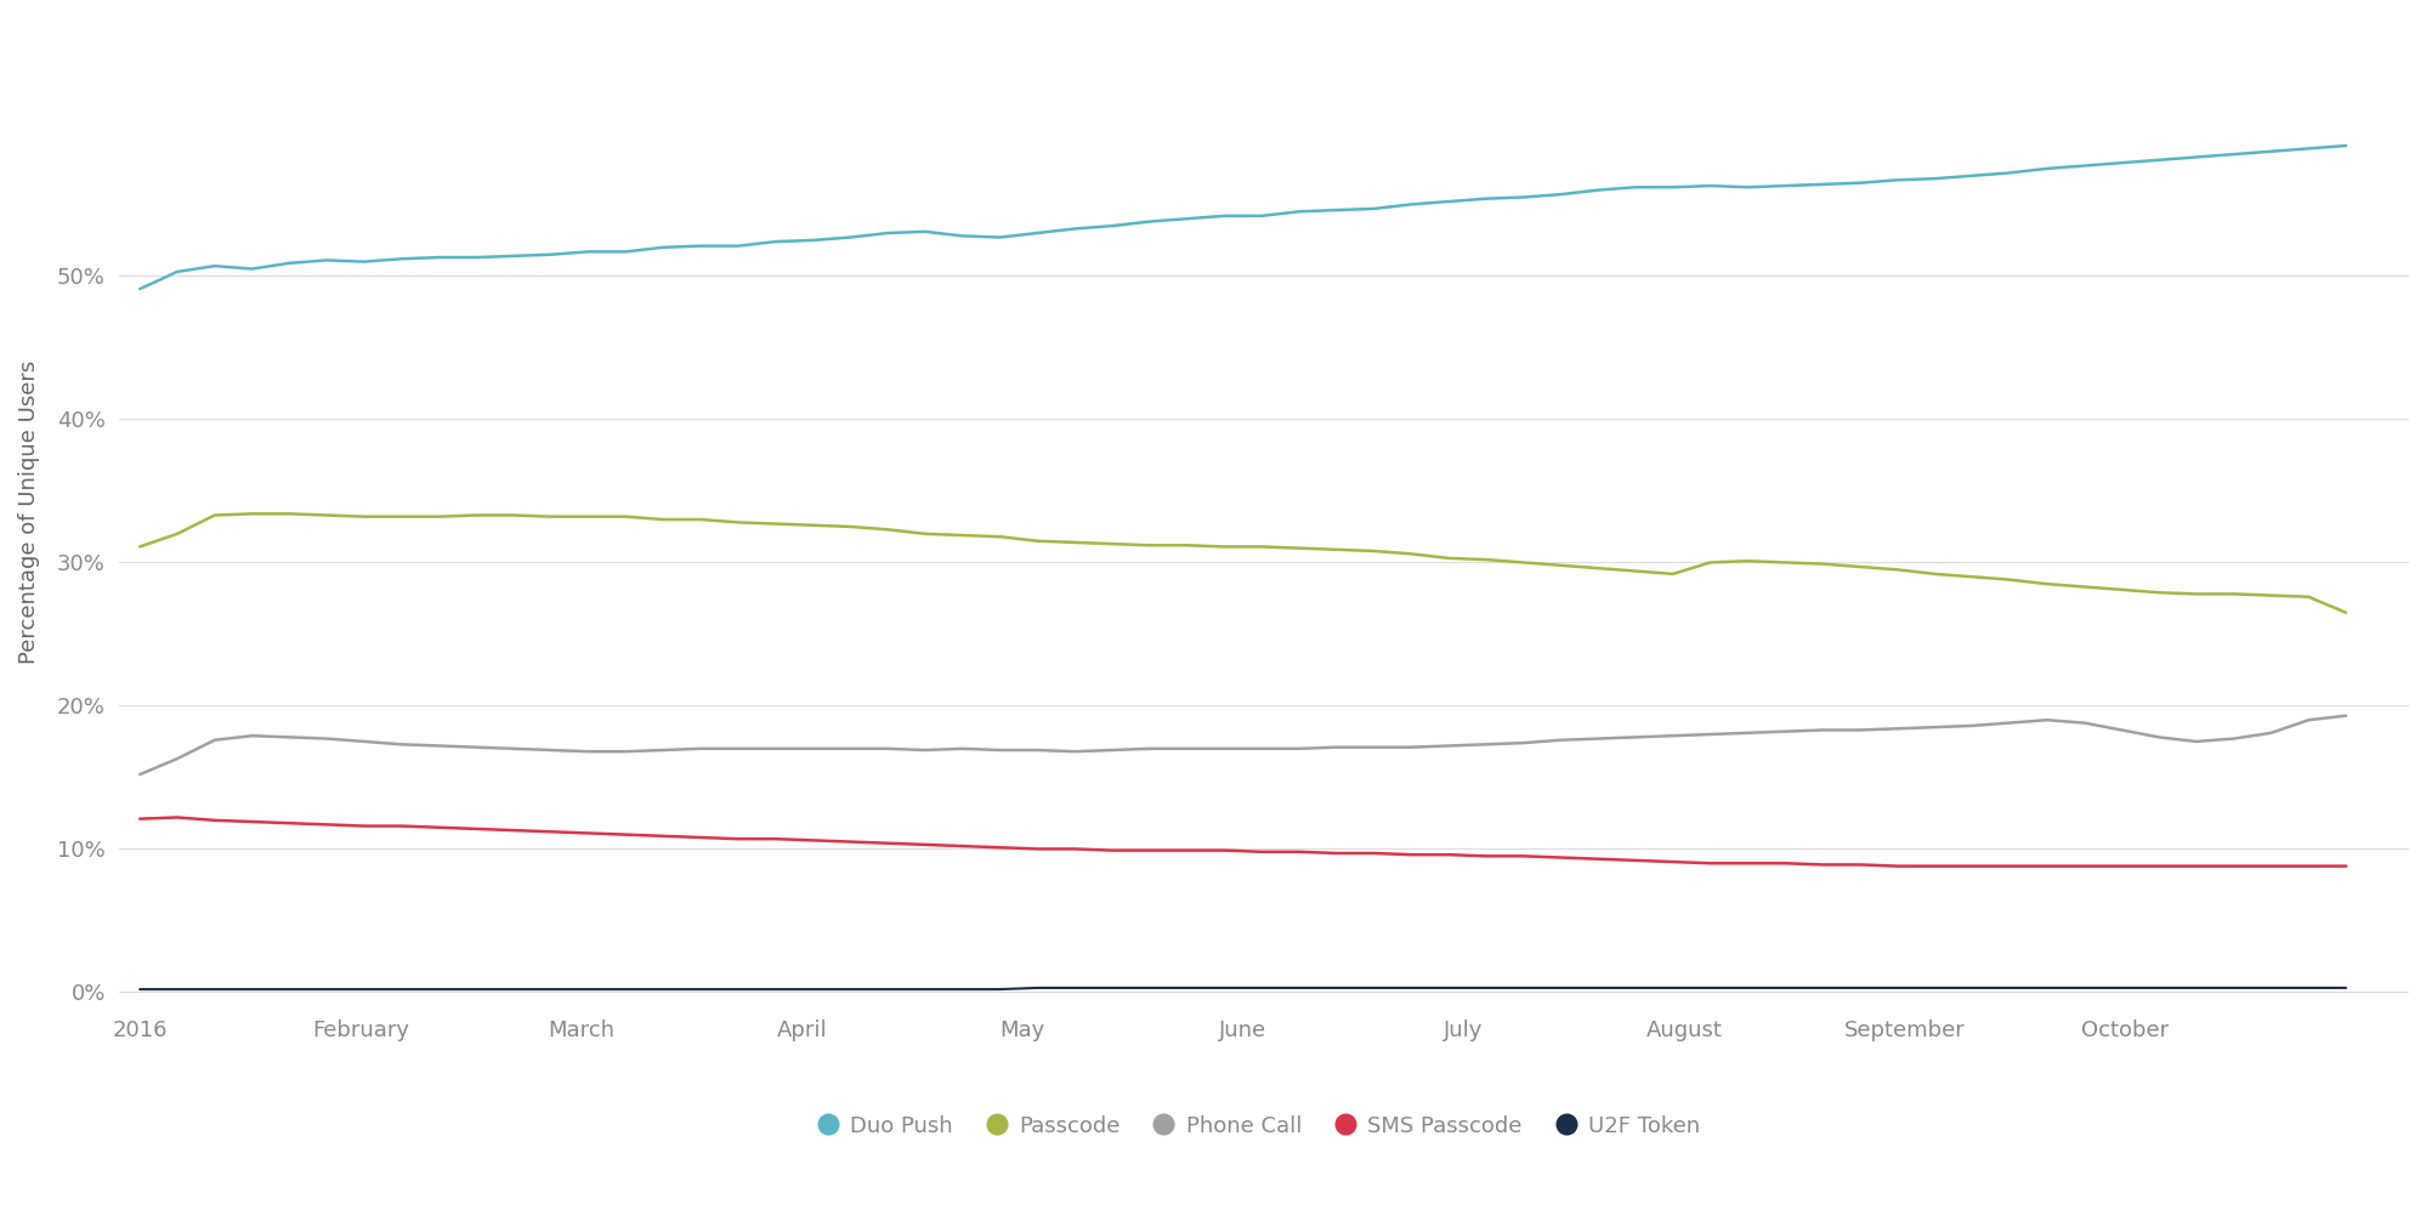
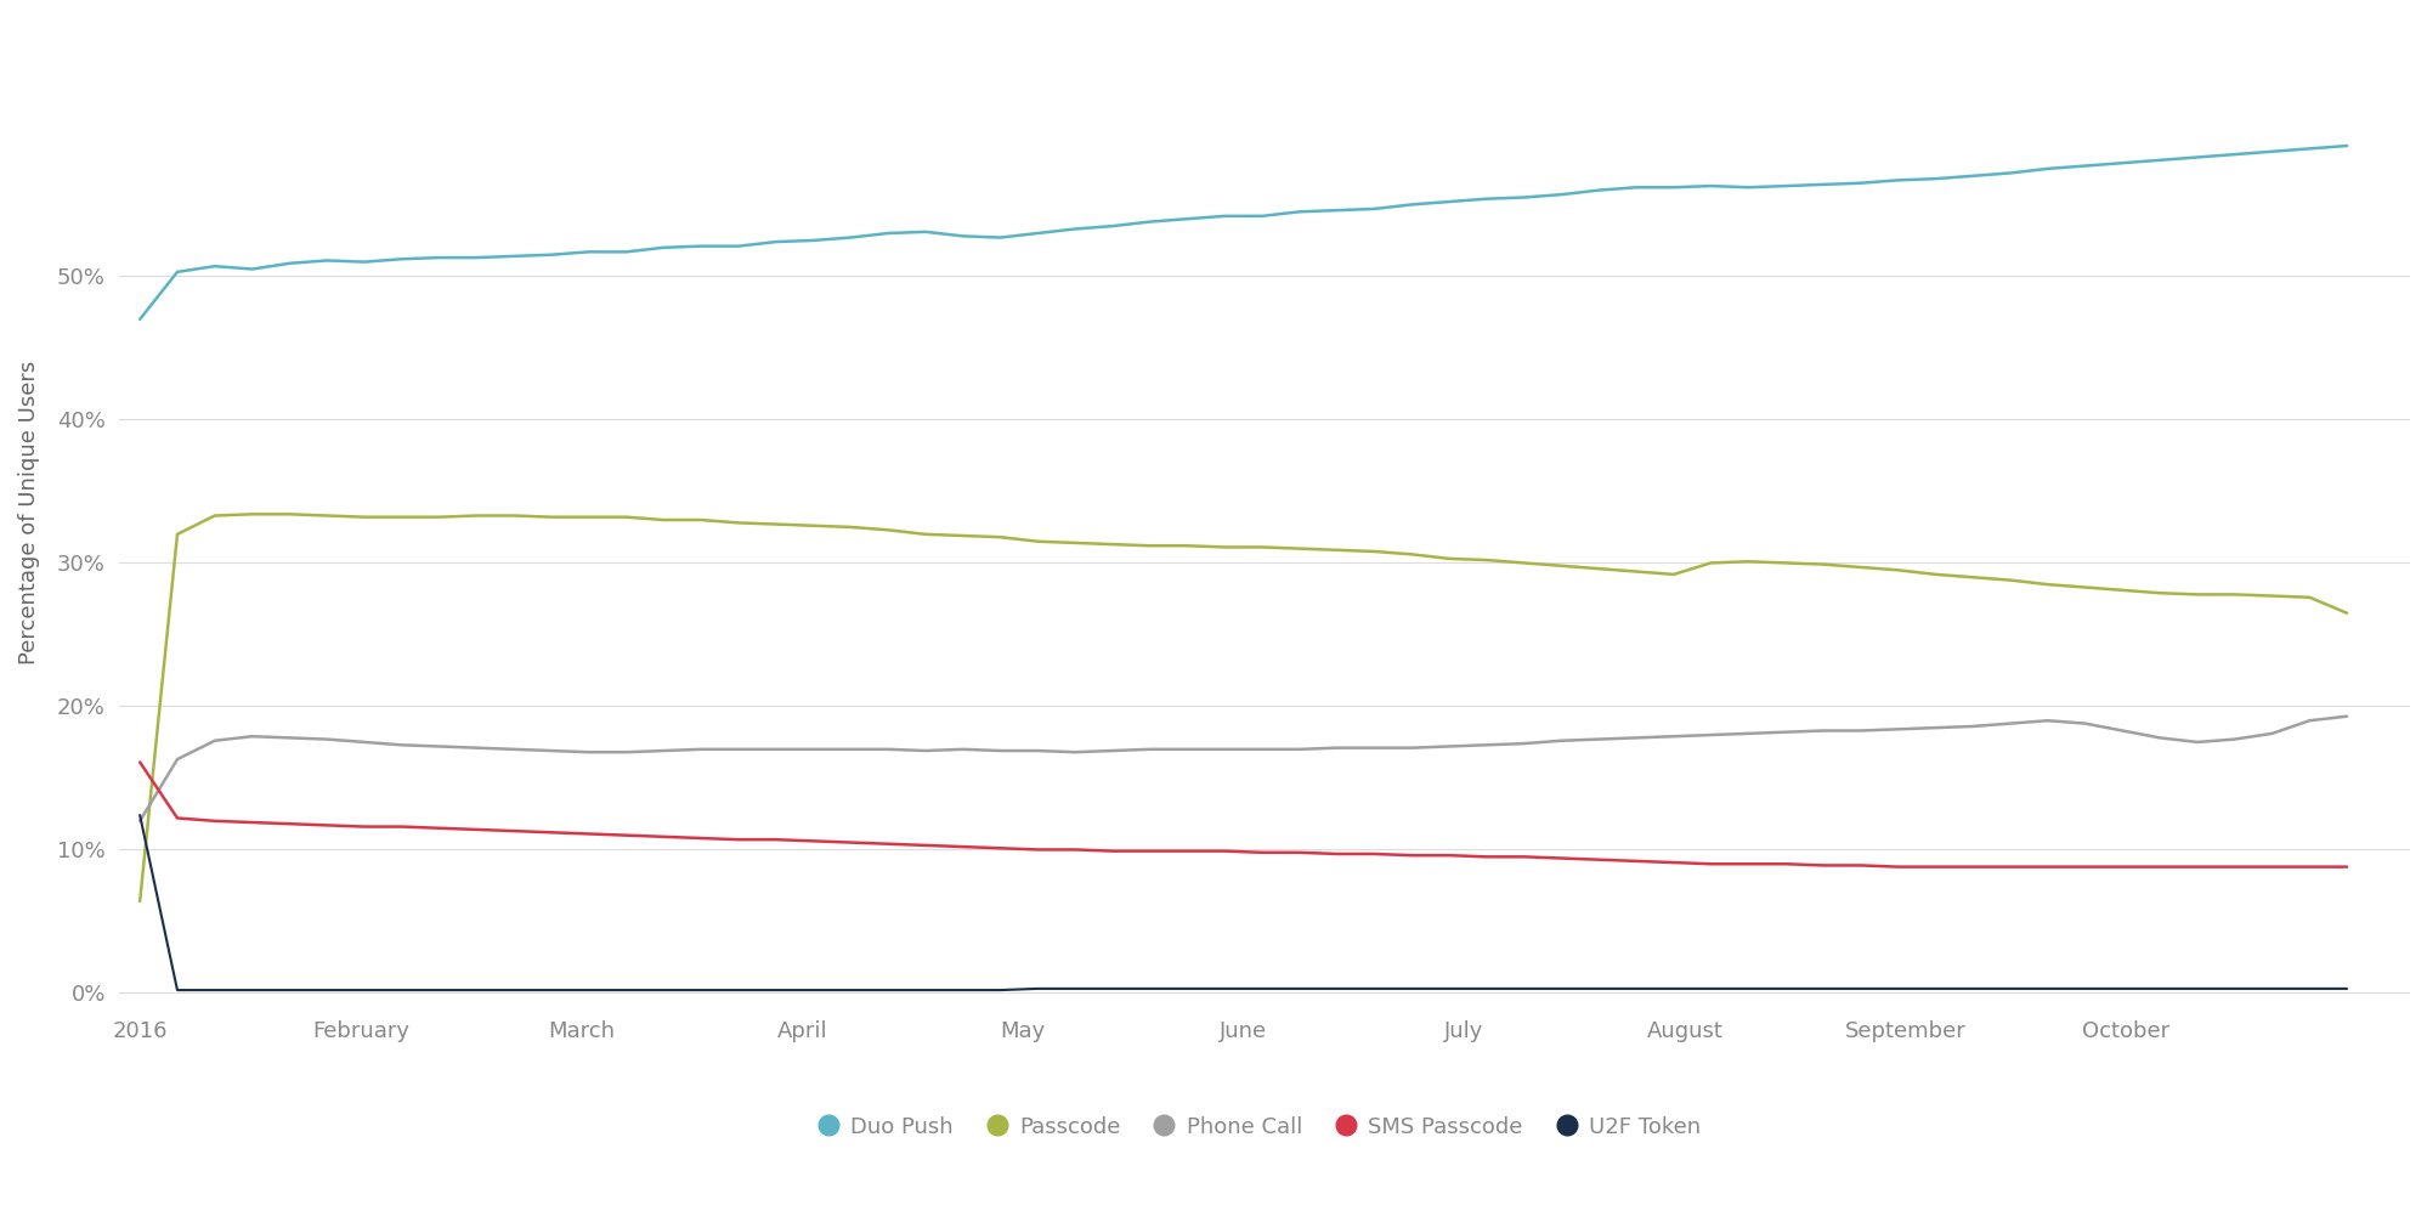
Duo Push/2016: 49.1% -> 47.0%
Passcode/2016: 31.1% -> 6.4%
Phone Call/2016: 15.2% -> 12.0%
SMS Passcode/2016: 12.1% -> 16.1%
U2F Token/2016: 0.2% -> 12.4%
